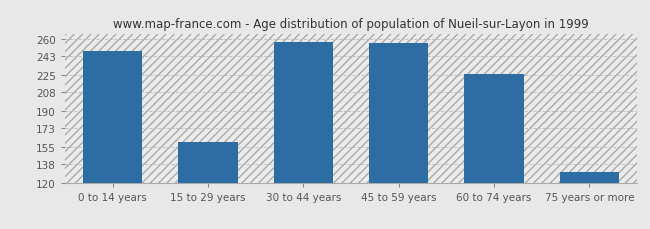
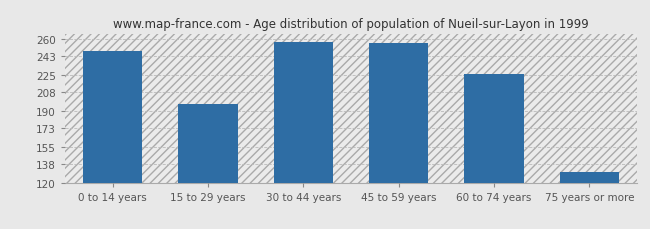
15 to 29 years: 160 -> 197
